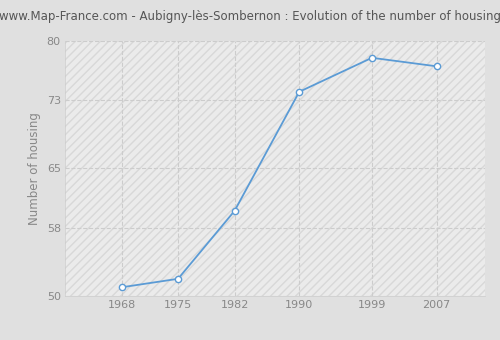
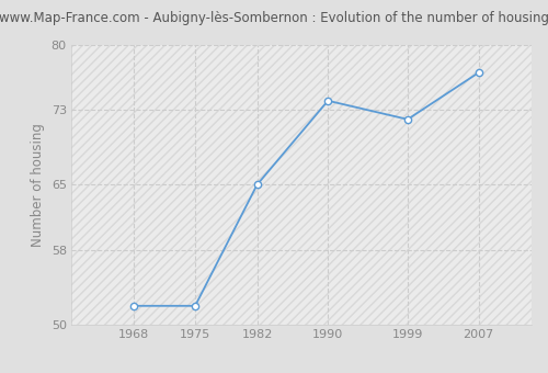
1968: 51 -> 52
1982: 60 -> 65
1999: 78 -> 72
